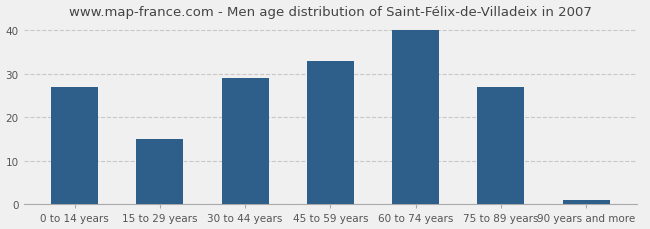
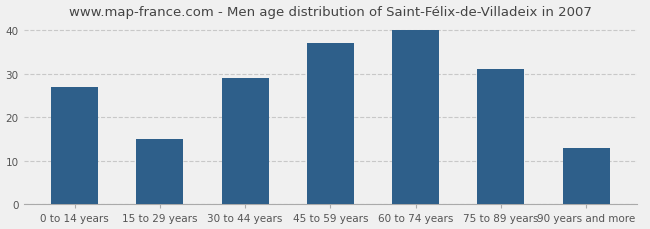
45 to 59 years: 33 -> 37
75 to 89 years: 27 -> 31
90 years and more: 1 -> 13
